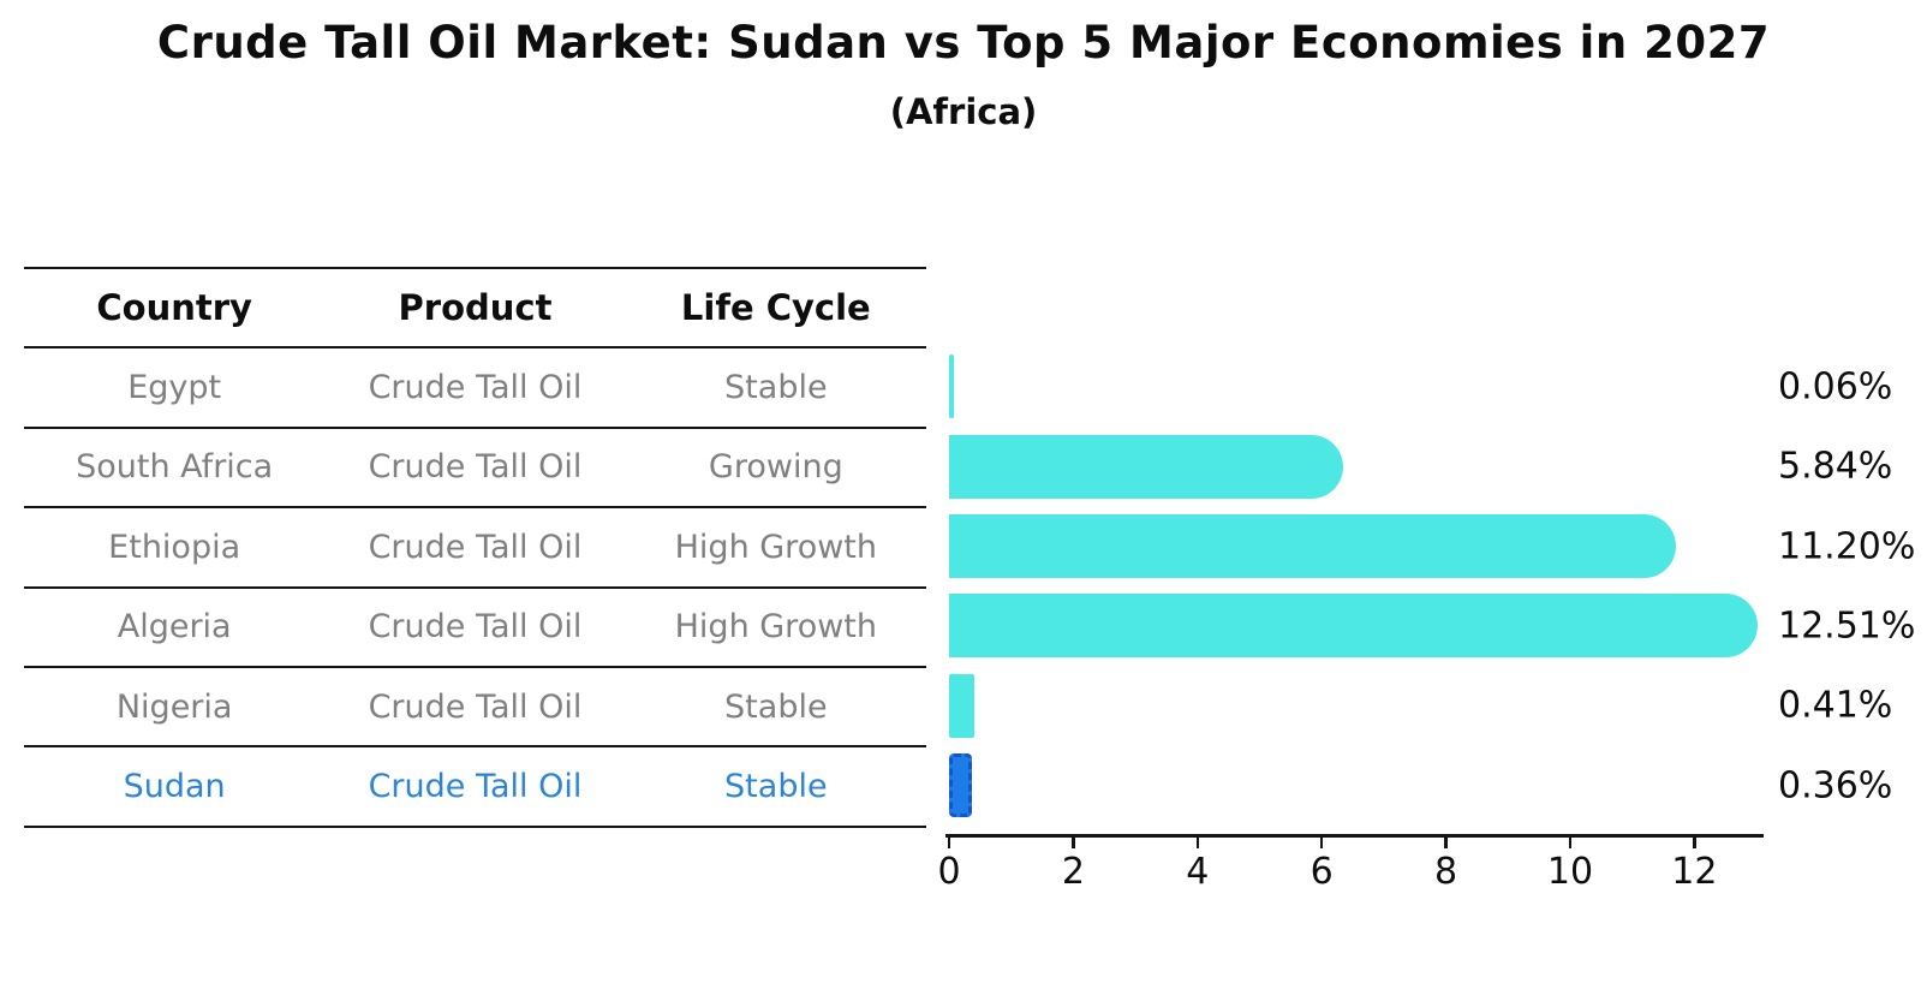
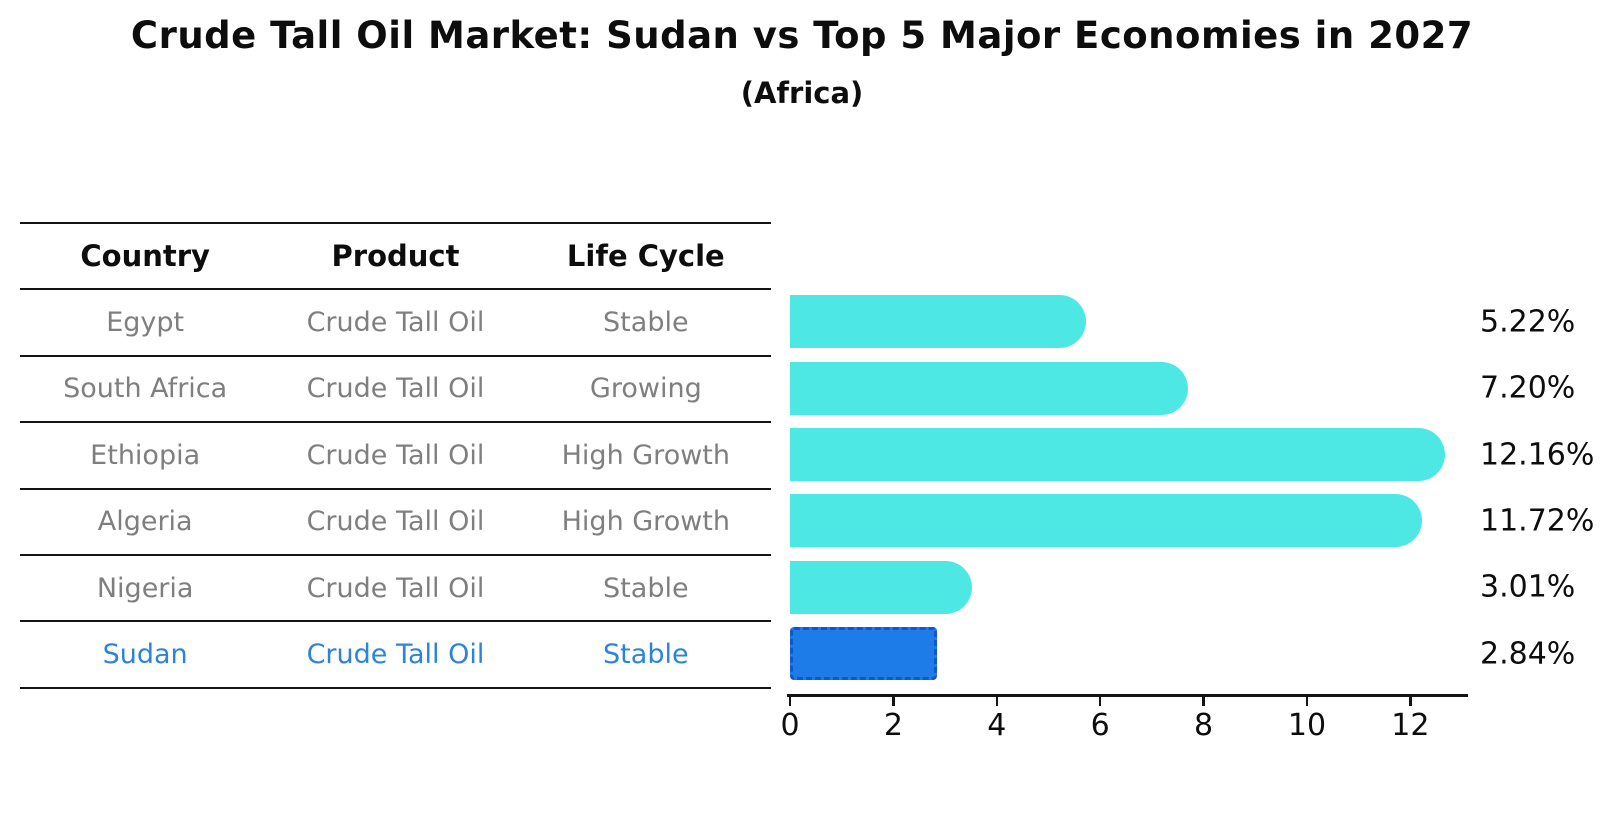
Egypt: 0.06% -> 5.22%
South Africa: 5.84% -> 7.20%
Ethiopia: 11.20% -> 12.16%
Algeria: 12.51% -> 11.72%
Nigeria: 0.41% -> 3.01%
Sudan: 0.36% -> 2.84%
